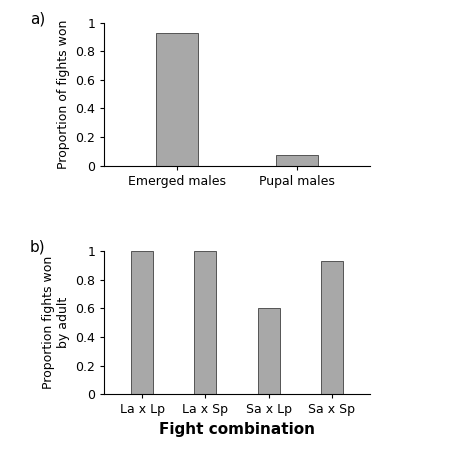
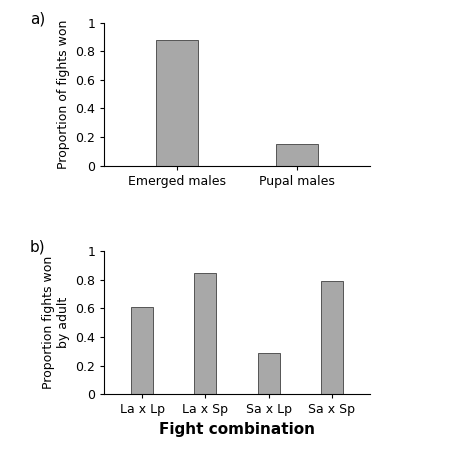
Emerged males: 0.93 -> 0.88
Pupal males: 0.07 -> 0.15
La x Lp: 1.00 -> 0.61
La x Sp: 1.00 -> 0.85
Sa x Lp: 0.60 -> 0.29
Sa x Sp: 0.94 -> 0.79
